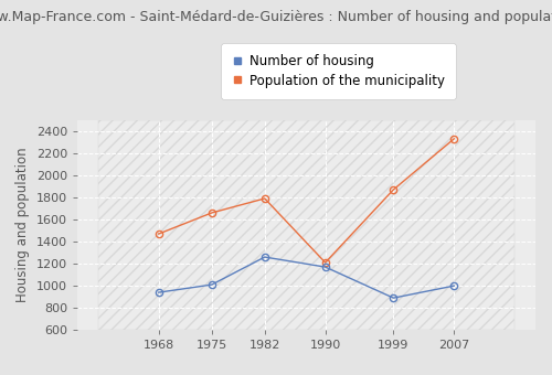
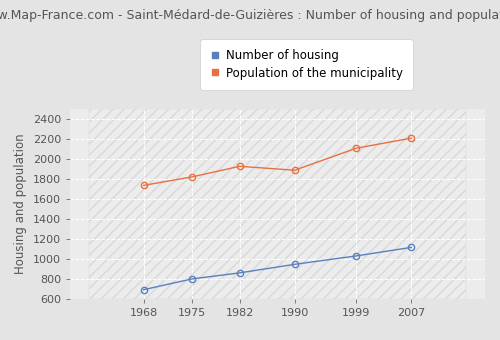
Number of housing/1968: 940 -> 700
Population of the municipality/1968: 1470 -> 1740
Number of housing/1975: 1010 -> 800
Population of the municipality/1975: 1660 -> 1820
Number of housing/1982: 1260 -> 860
Population of the municipality/1982: 1790 -> 1930
Number of housing/1990: 1170 -> 950
Population of the municipality/1990: 1210 -> 1890
Number of housing/1999: 890 -> 1030
Population of the municipality/1999: 1870 -> 2110
Number of housing/2007: 1000 -> 1120
Population of the municipality/2007: 2330 -> 2210
